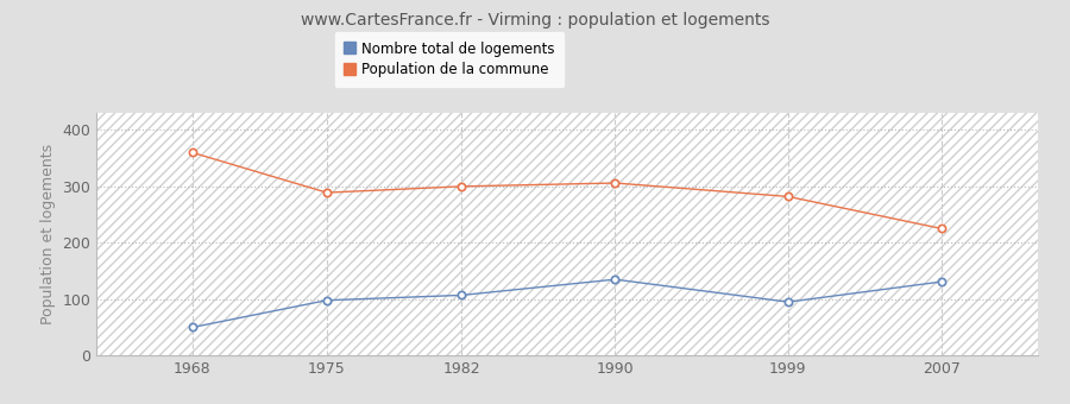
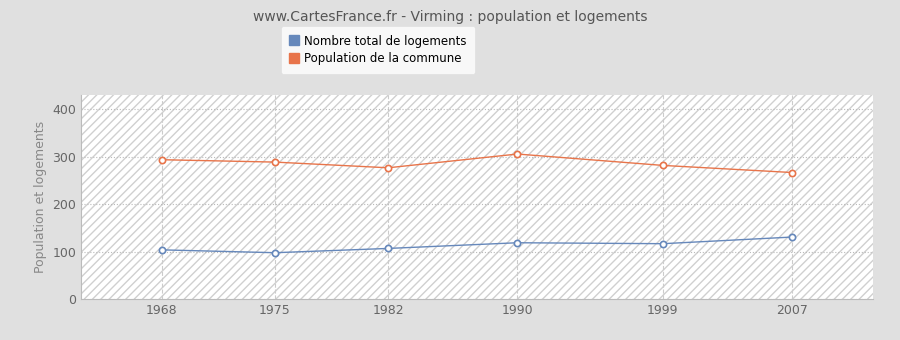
Nombre total de logements/1968: 50 -> 104
Population de la commune/1968: 360 -> 294
Population de la commune/1982: 300 -> 277
Nombre total de logements/1990: 135 -> 119
Nombre total de logements/1999: 95 -> 117
Population de la commune/2007: 225 -> 267
